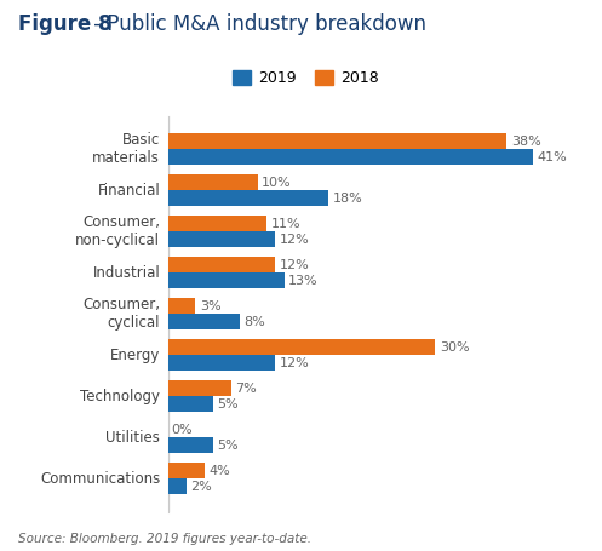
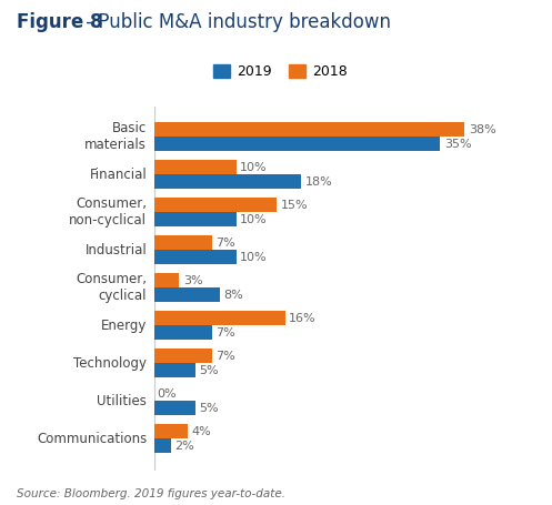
2019/Basic materials: 41% -> 35%
2018/Consumer, non-cyclical: 11% -> 15%
2019/Consumer, non-cyclical: 12% -> 10%
2018/Industrial: 12% -> 7%
2019/Industrial: 13% -> 10%
2018/Energy: 30% -> 16%
2019/Energy: 12% -> 7%
